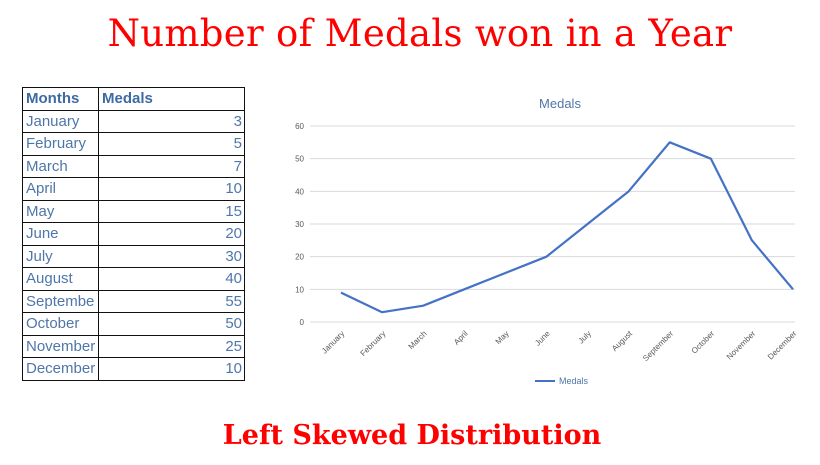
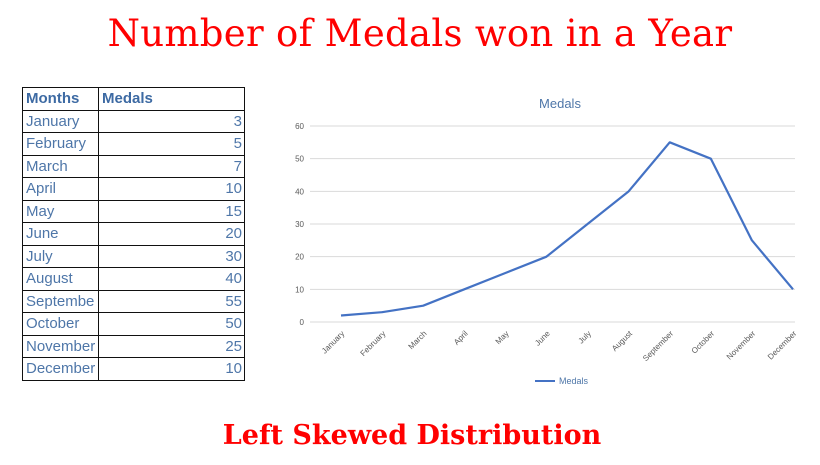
January: 9 -> 2
